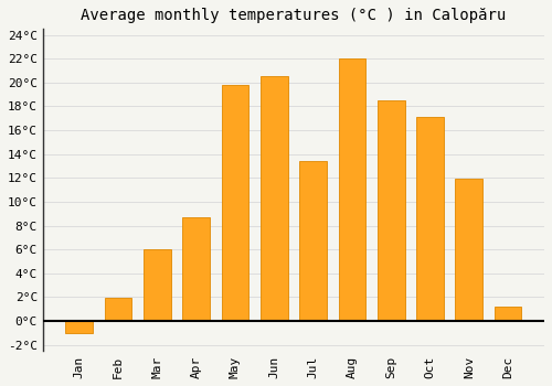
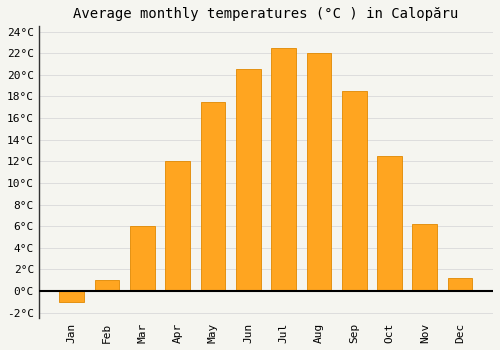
Feb: 1.9°C -> 1.0°C
Apr: 8.7°C -> 12.0°C
May: 19.8°C -> 17.5°C
Jul: 13.4°C -> 22.5°C
Oct: 17.1°C -> 12.5°C
Nov: 11.9°C -> 6.2°C
